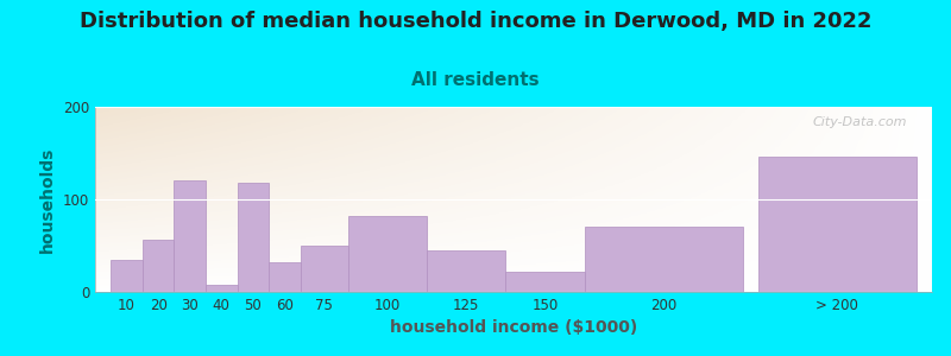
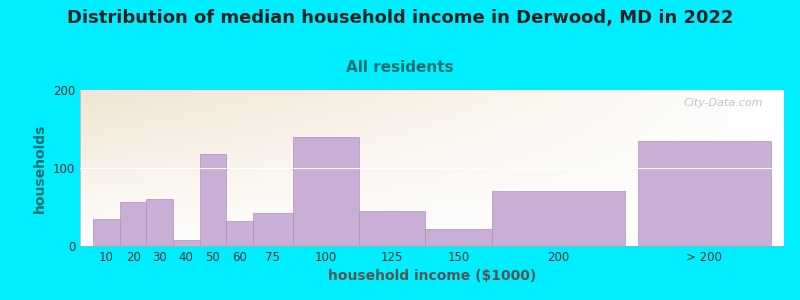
30: 120 -> 60
75: 50 -> 42
100: 82 -> 140
> 200: 146 -> 135
